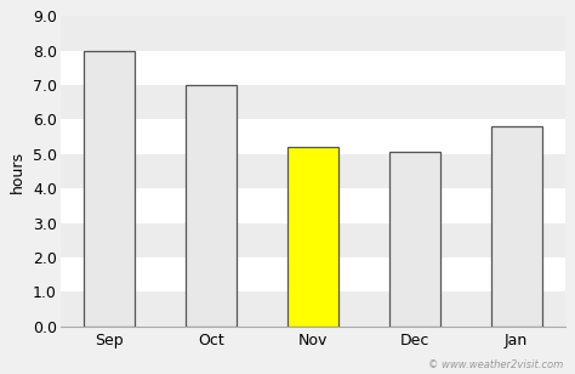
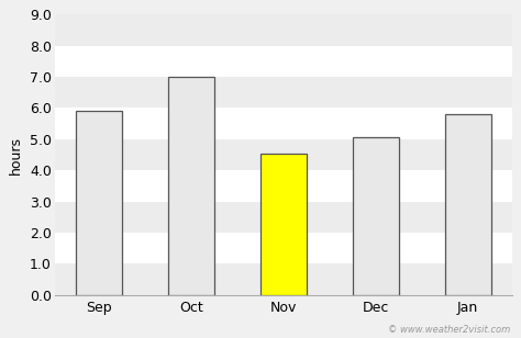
Sep: 8.00 -> 5.90
Nov: 5.20 -> 4.55
